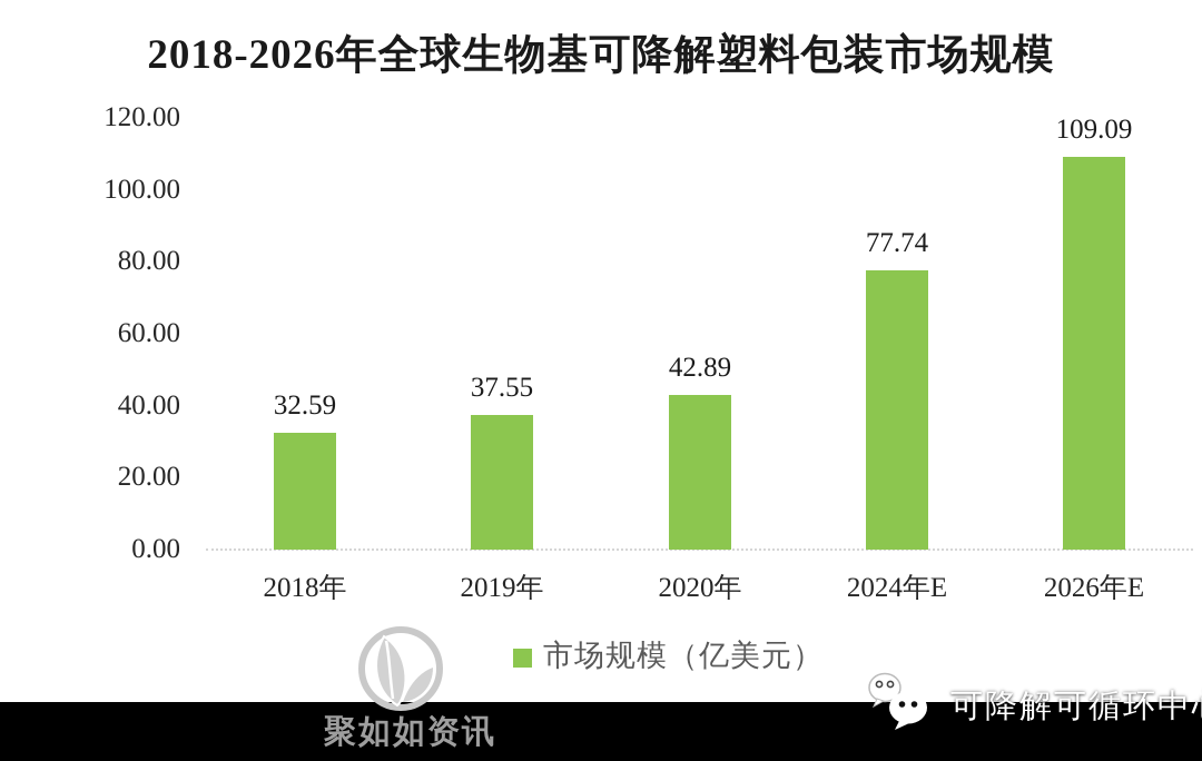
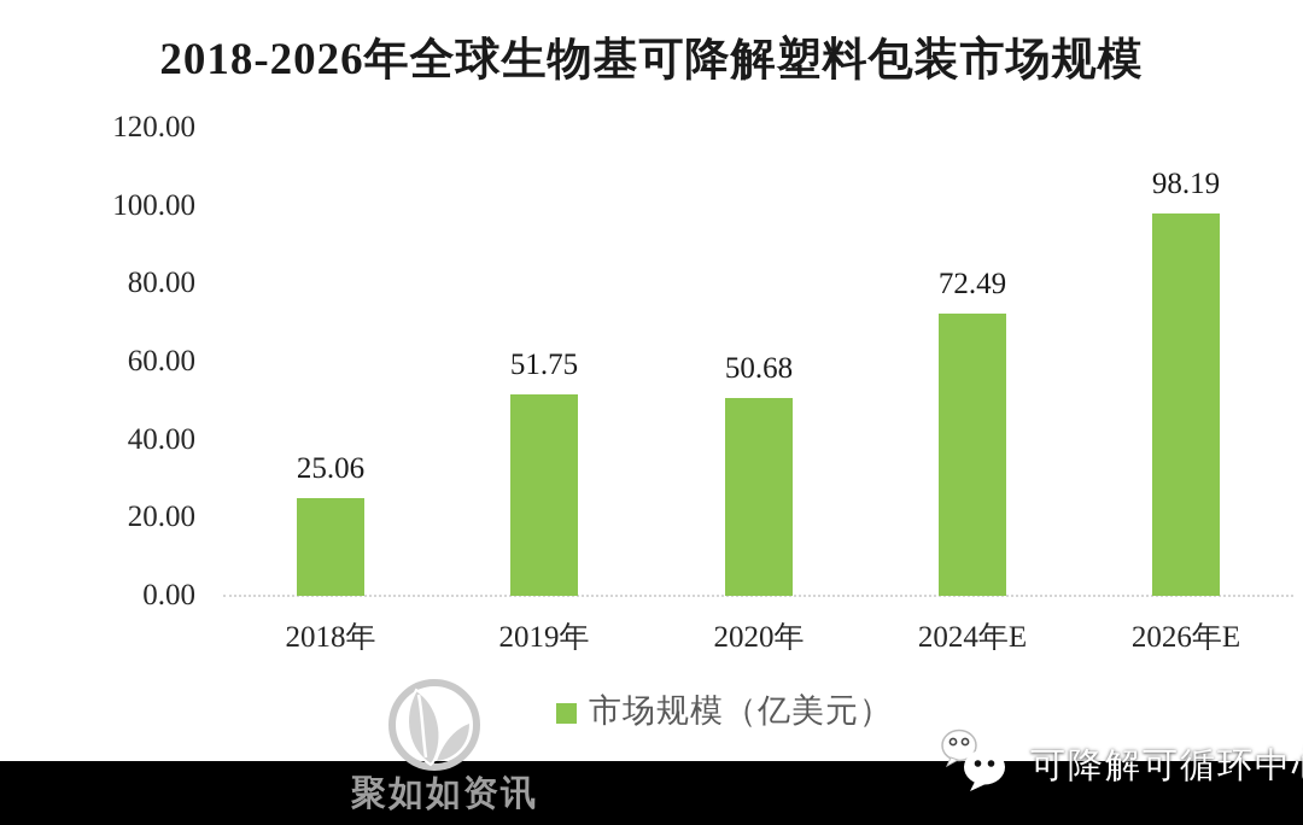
2018年: 32.59 -> 25.06
2019年: 37.55 -> 51.75
2020年: 42.89 -> 50.68
2024年E: 77.74 -> 72.49
2026年E: 109.09 -> 98.19
